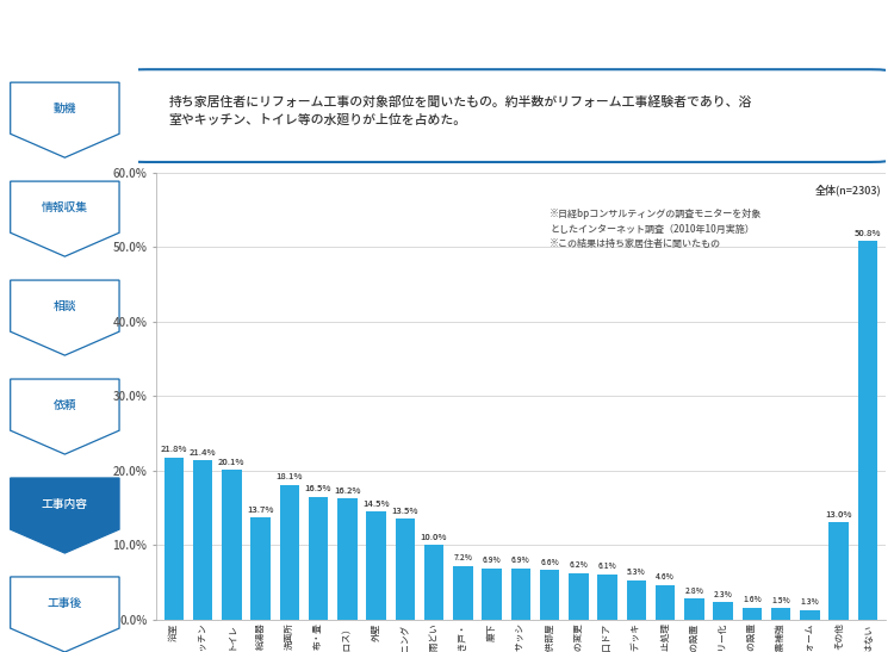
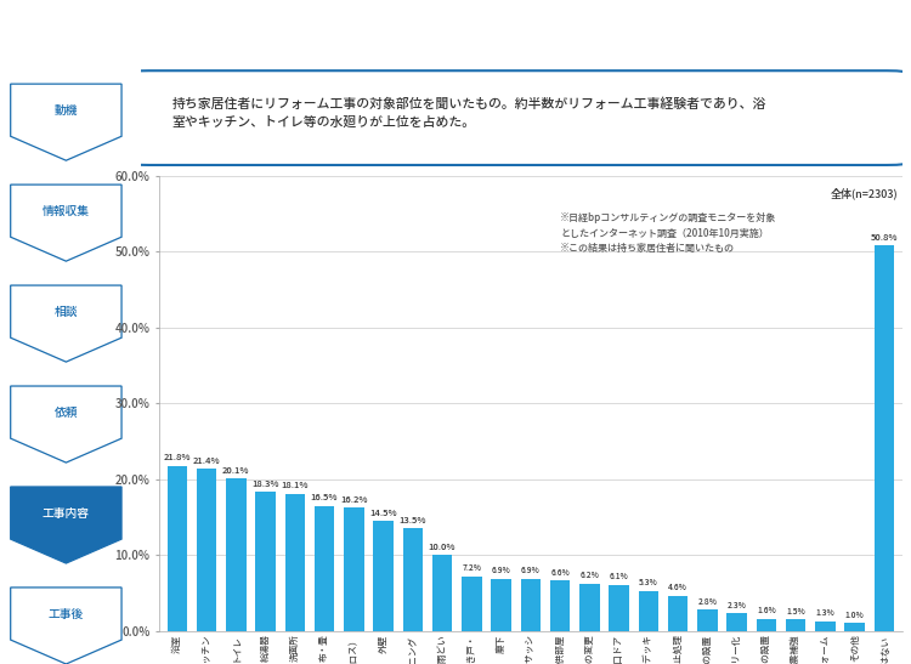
給湯器: 13.7% -> 18.3%
その他: 13.0% -> 1.0%
